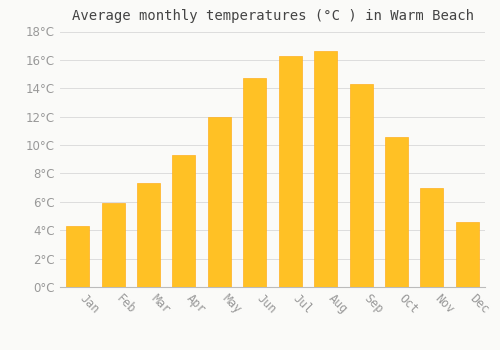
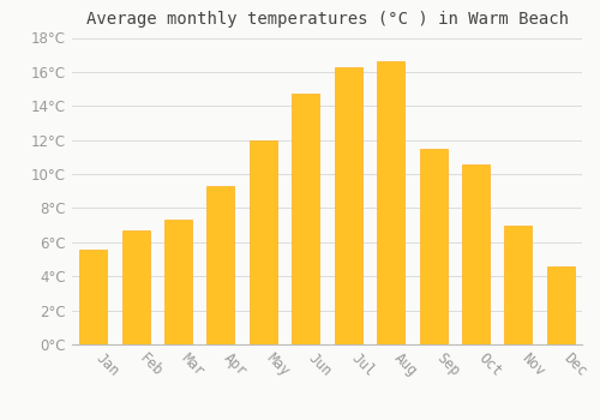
Jan: 4.3°C -> 5.6°C
Feb: 5.9°C -> 6.7°C
Sep: 14.3°C -> 11.5°C
